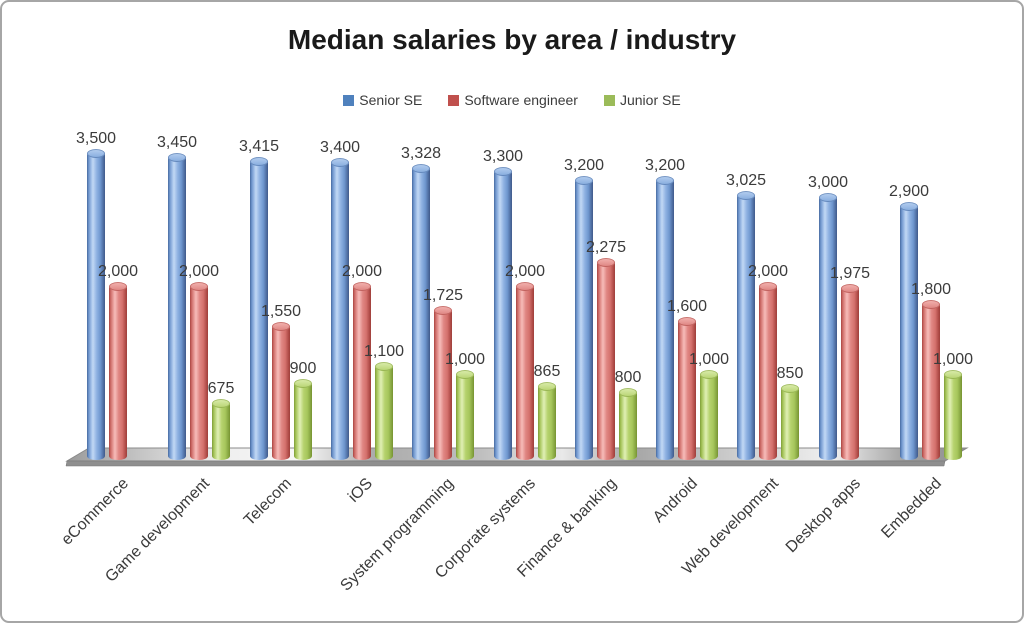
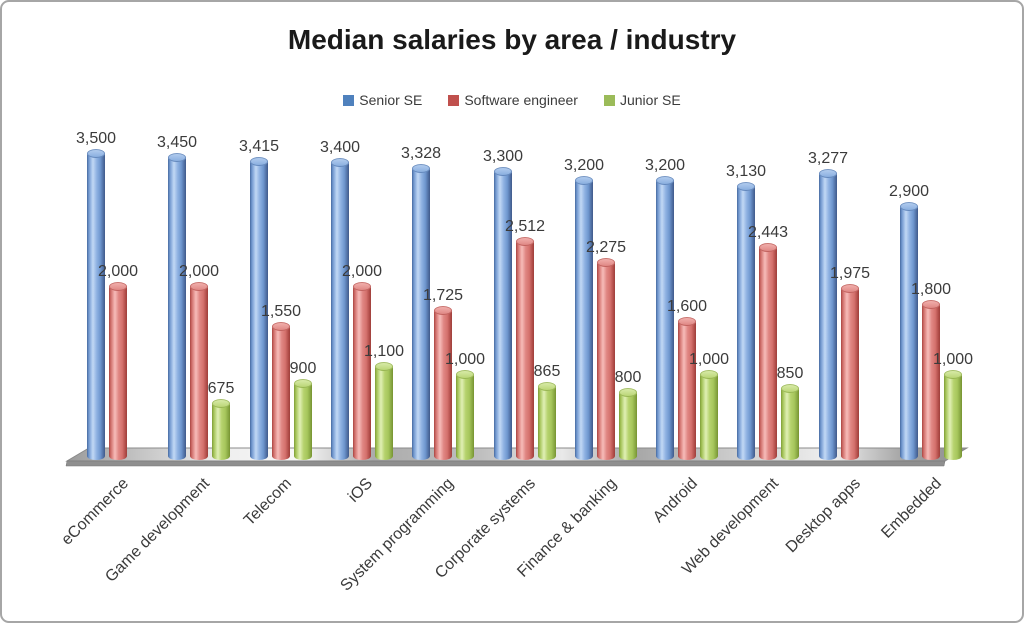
Software engineer/Corporate systems: 2,000 -> 2,512
Senior SE/Web development: 3,025 -> 3,130
Software engineer/Web development: 2,000 -> 2,443
Senior SE/Desktop apps: 3,000 -> 3,277
